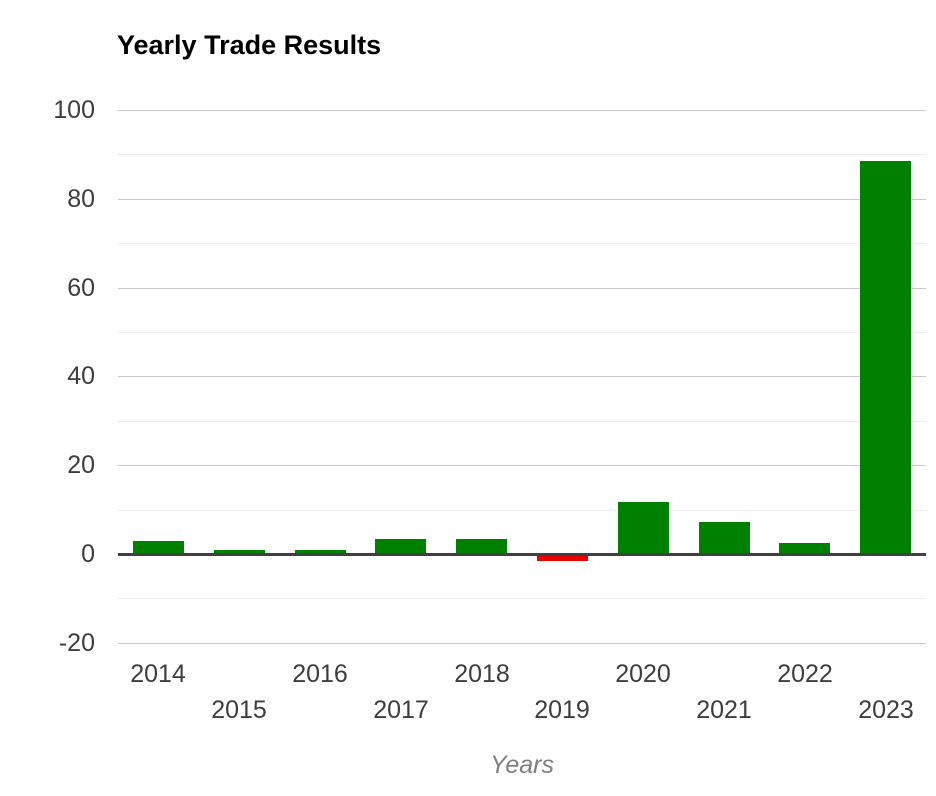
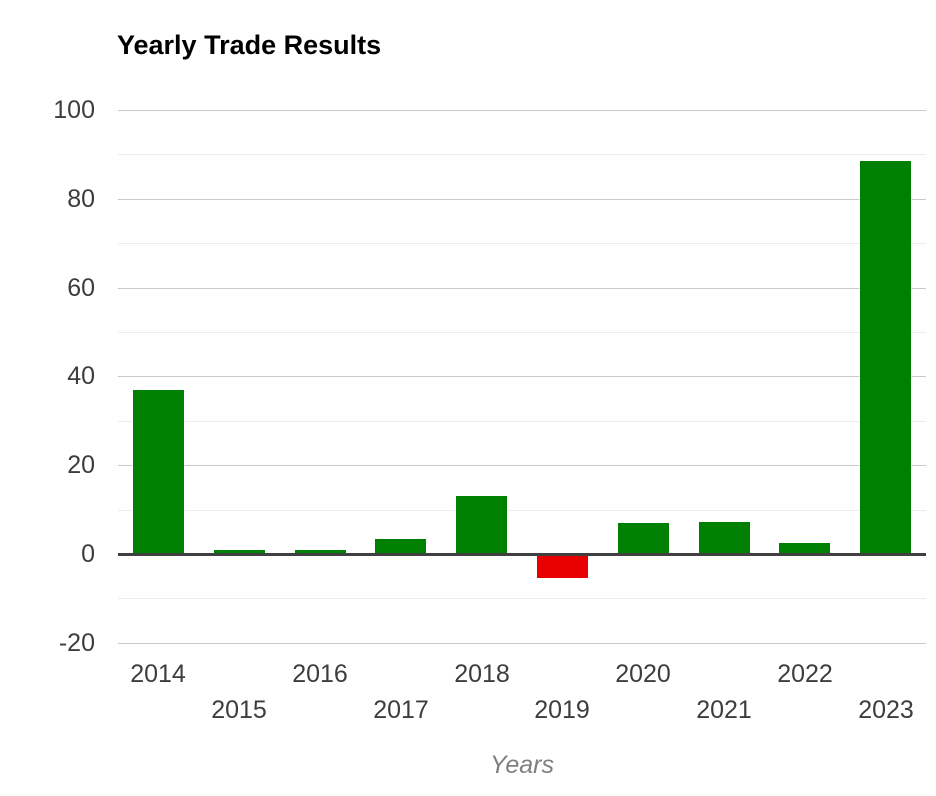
2014: 3 -> 37
2018: 3 -> 13
2019: -1 -> -5
2020: 12 -> 7
